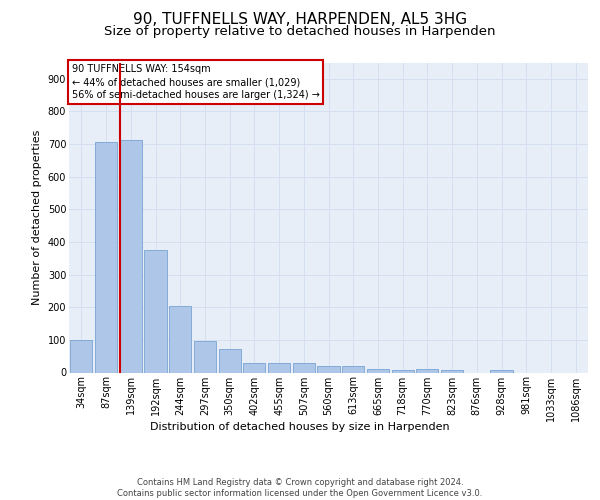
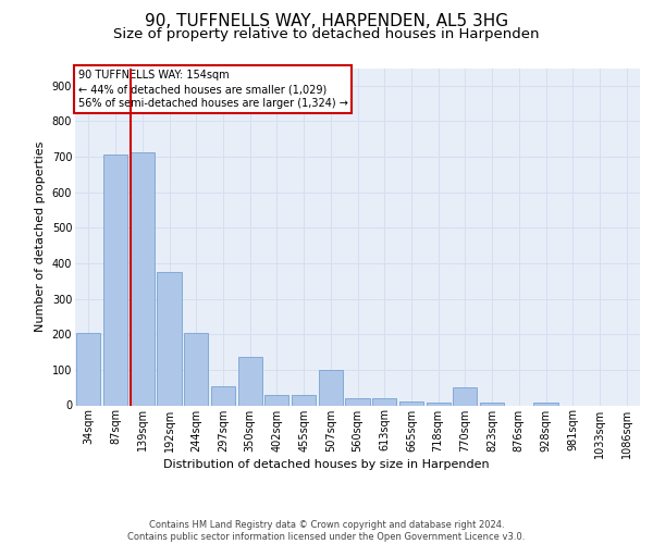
34sqm: 100 -> 205
297sqm: 97 -> 55
350sqm: 73 -> 135
507sqm: 28 -> 100
770sqm: 10 -> 50
